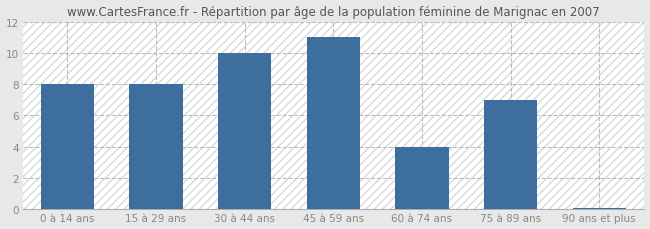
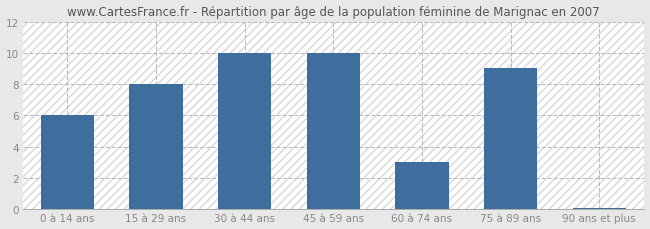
0 à 14 ans: 8.0 -> 6.0
45 à 59 ans: 11.0 -> 10.0
60 à 74 ans: 4.0 -> 3.0
75 à 89 ans: 7.0 -> 9.0
